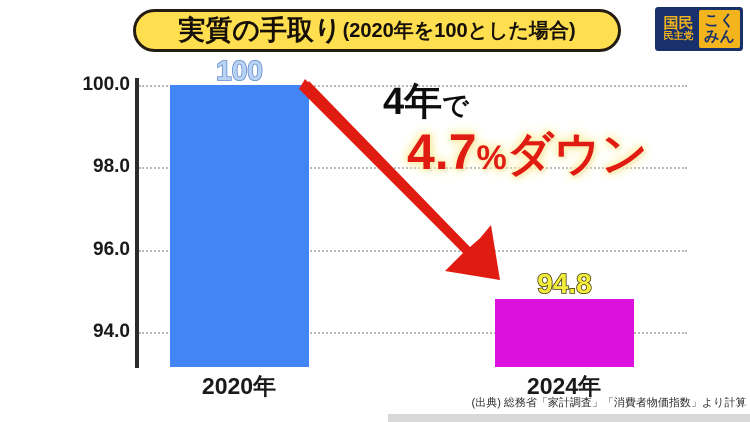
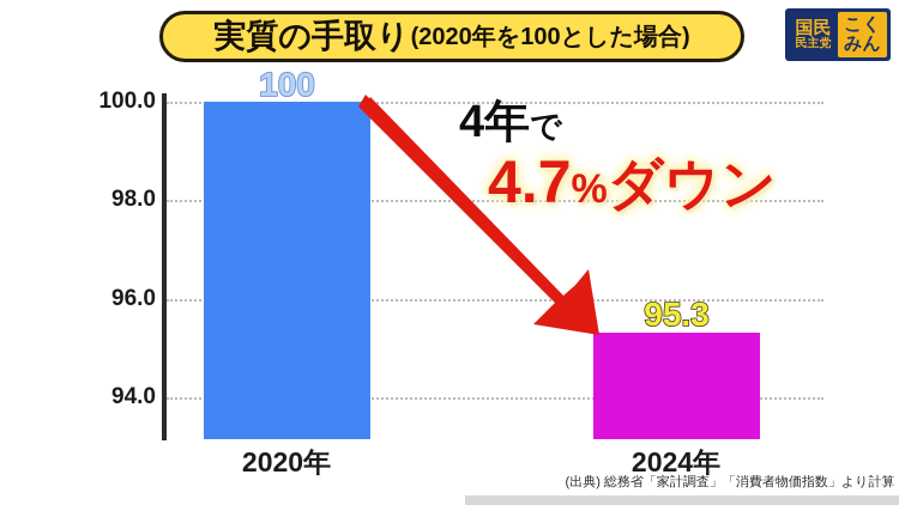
2024年: 94.8 -> 95.3
